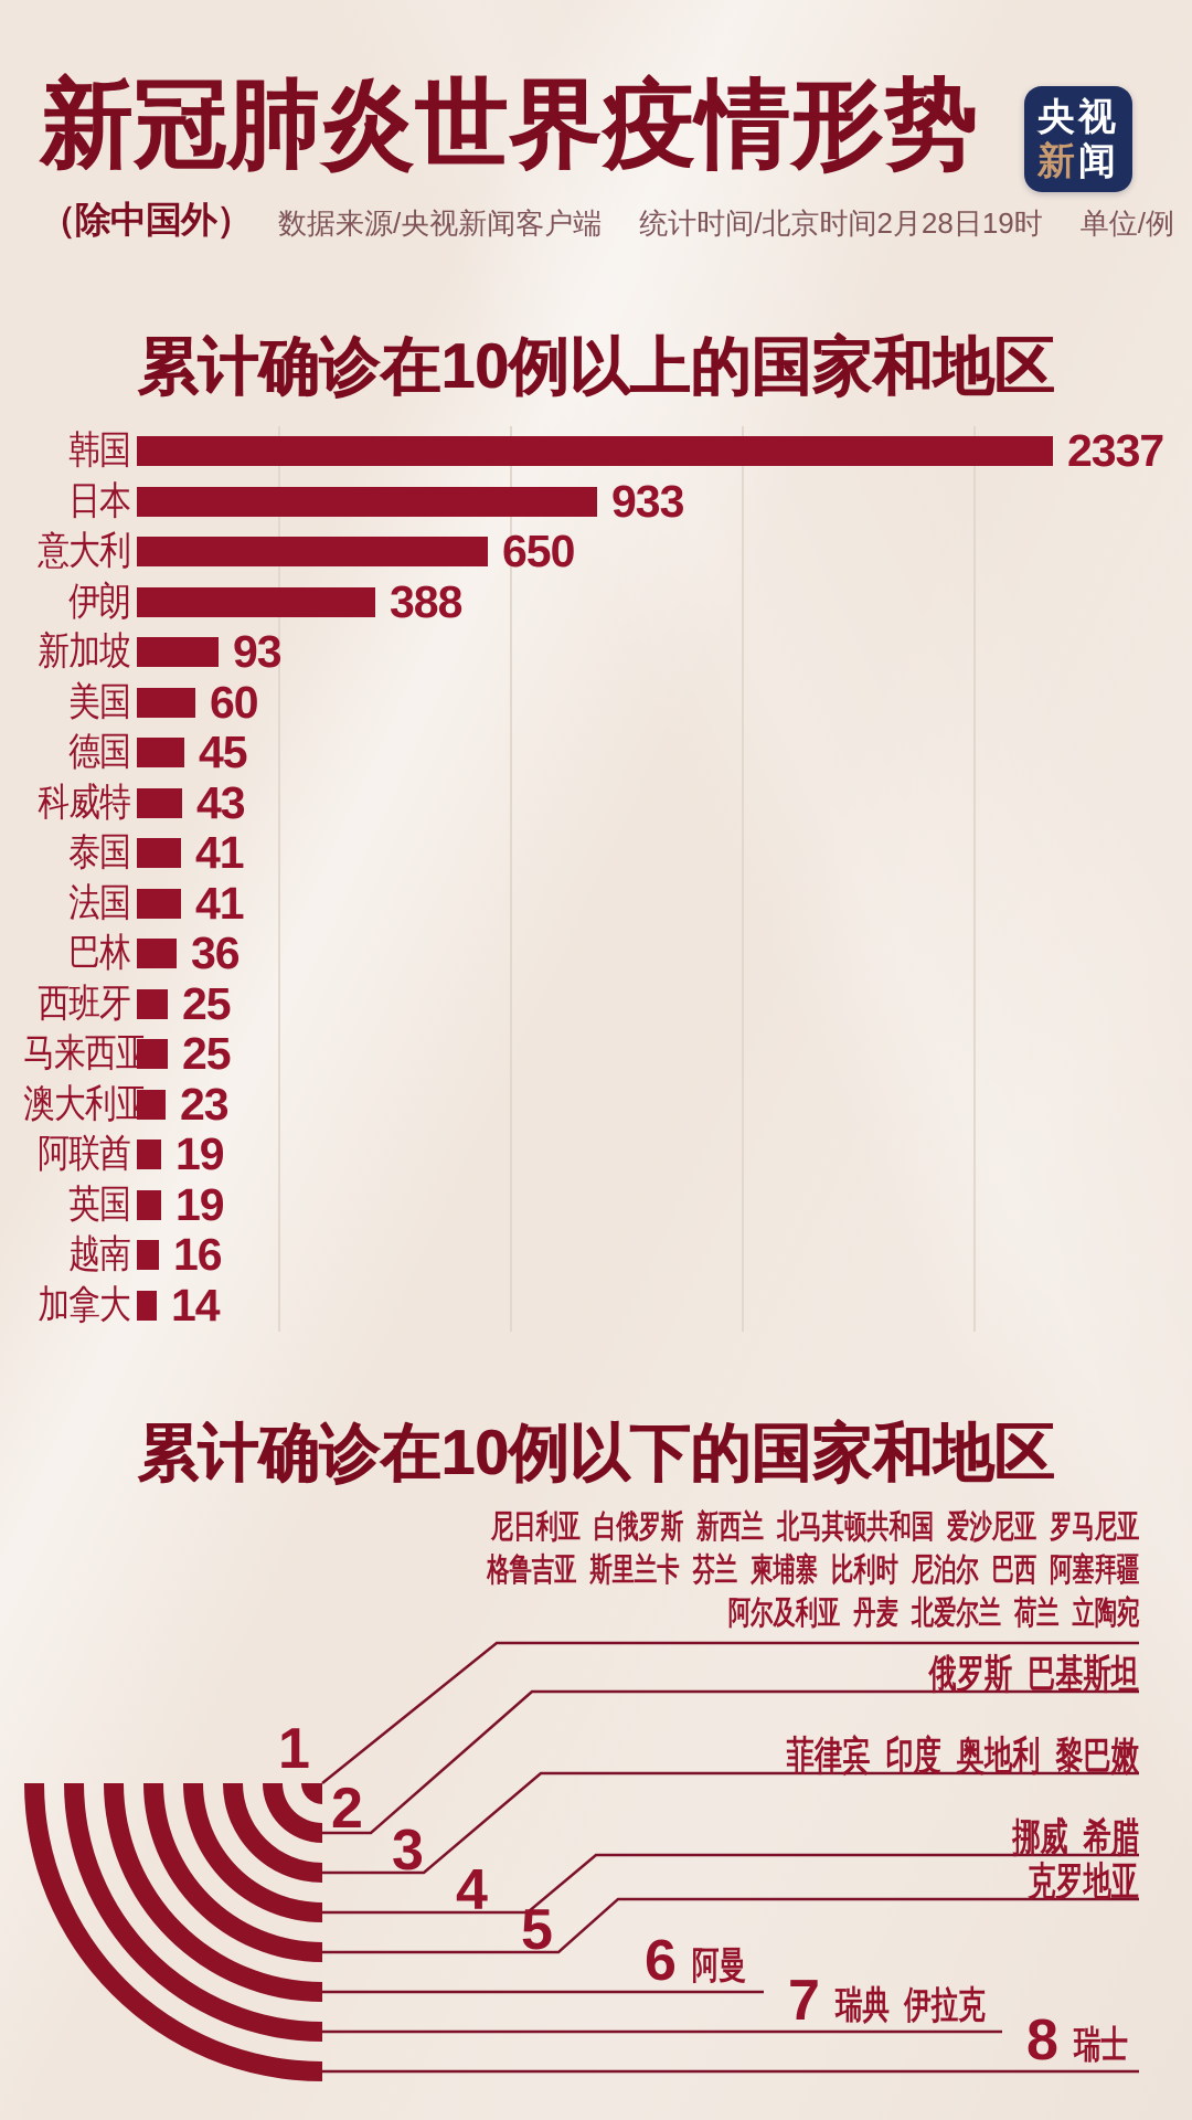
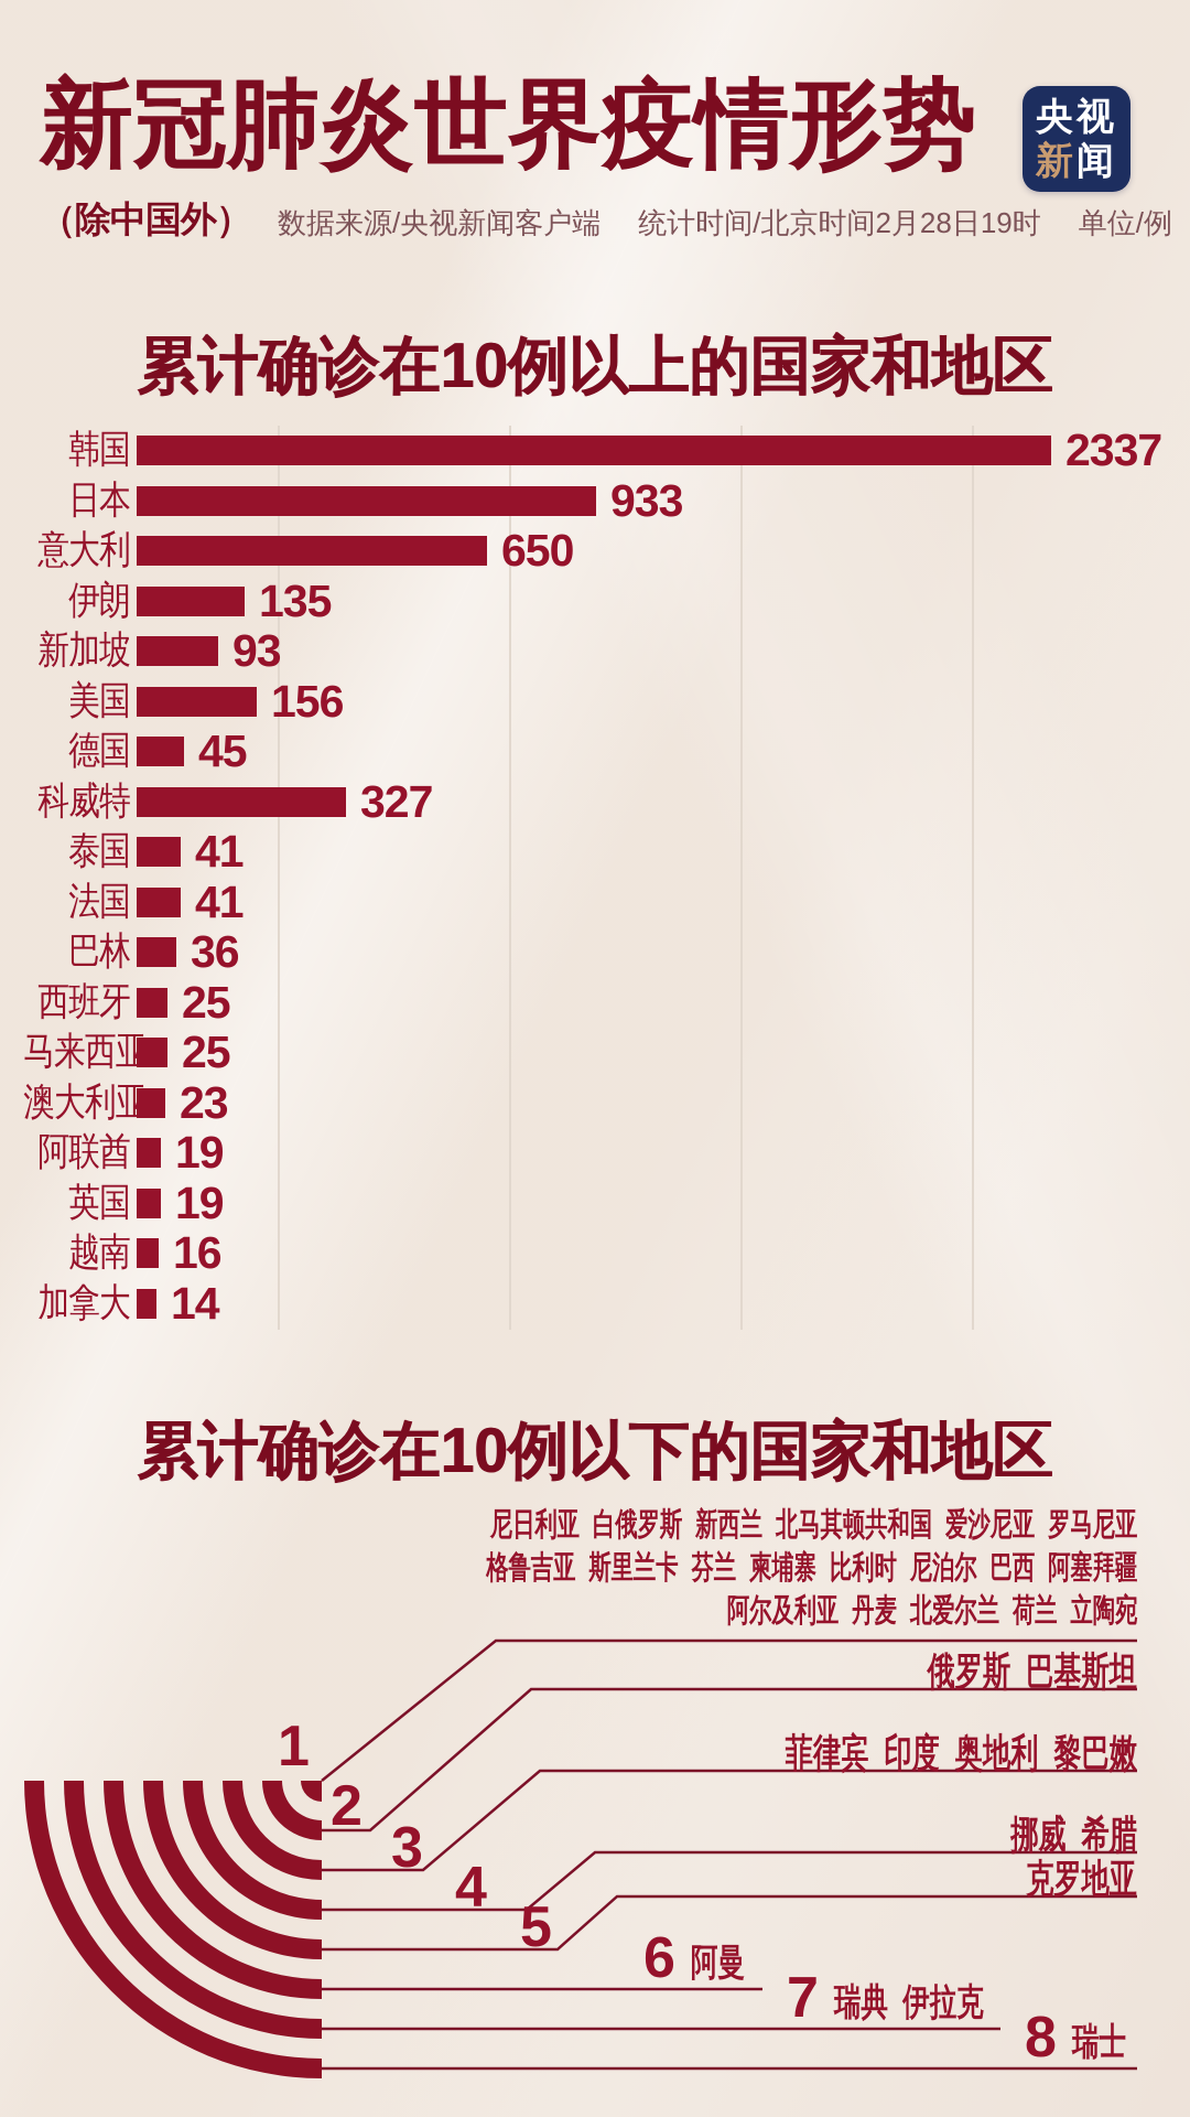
累计确诊在10例以上的国家和地区/伊朗: 388 -> 135
累计确诊在10例以上的国家和地区/美国: 60 -> 156
累计确诊在10例以上的国家和地区/科威特: 43 -> 327
